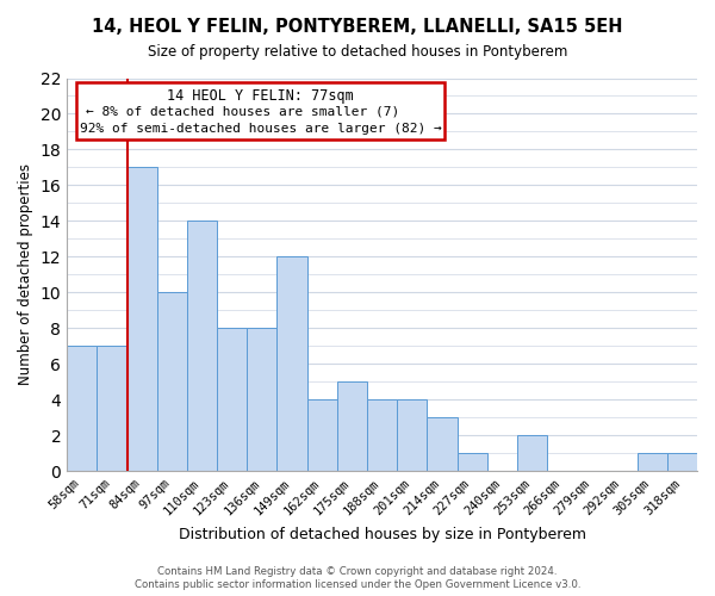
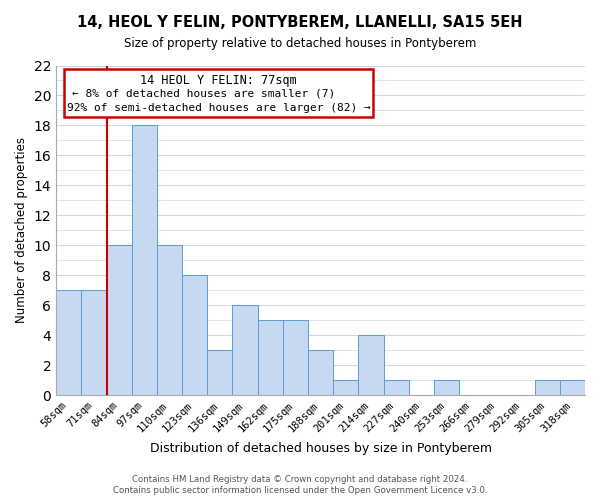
84sqm: 17 -> 10
97sqm: 10 -> 18
110sqm: 14 -> 10
136sqm: 8 -> 3
149sqm: 12 -> 6
162sqm: 4 -> 5
188sqm: 4 -> 3
201sqm: 4 -> 1
214sqm: 3 -> 4
253sqm: 2 -> 1
